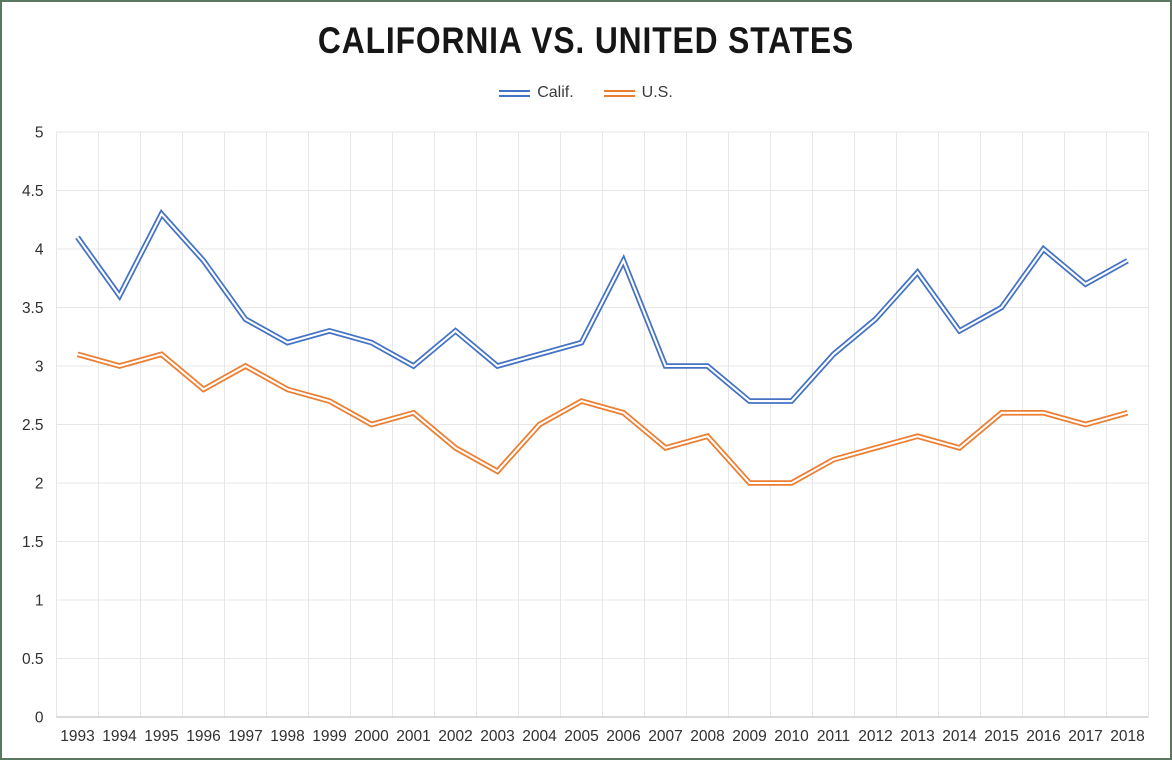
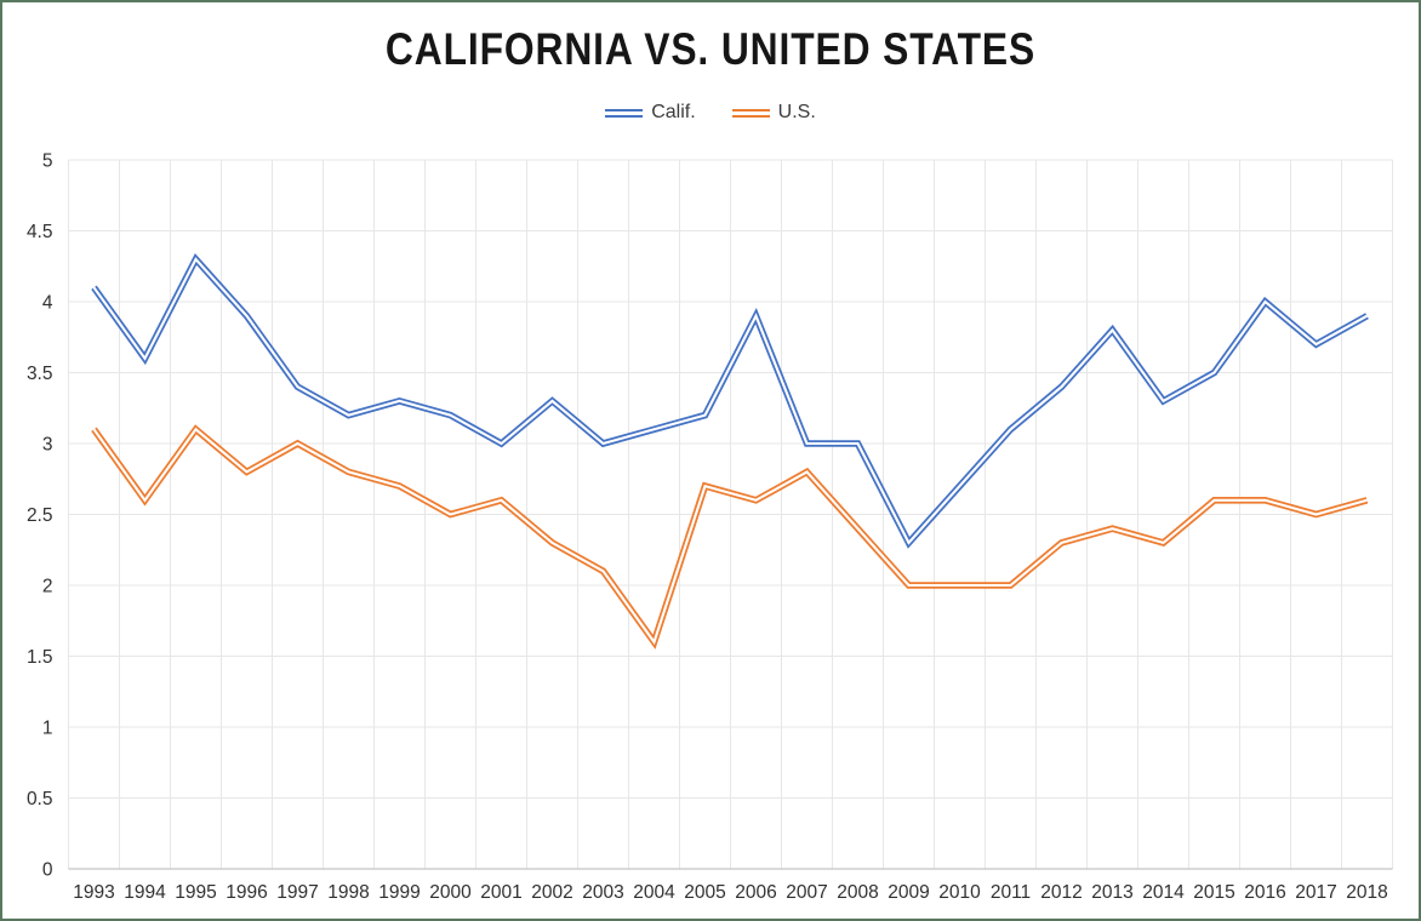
U.S./1994: 3.0 -> 2.6
U.S./2004: 2.5 -> 1.6
U.S./2007: 2.3 -> 2.8
Calif./2009: 2.7 -> 2.3
U.S./2011: 2.2 -> 2.0
